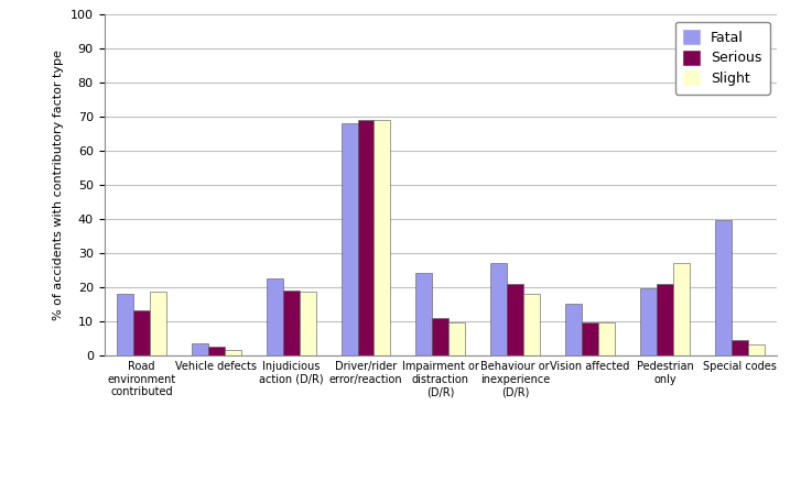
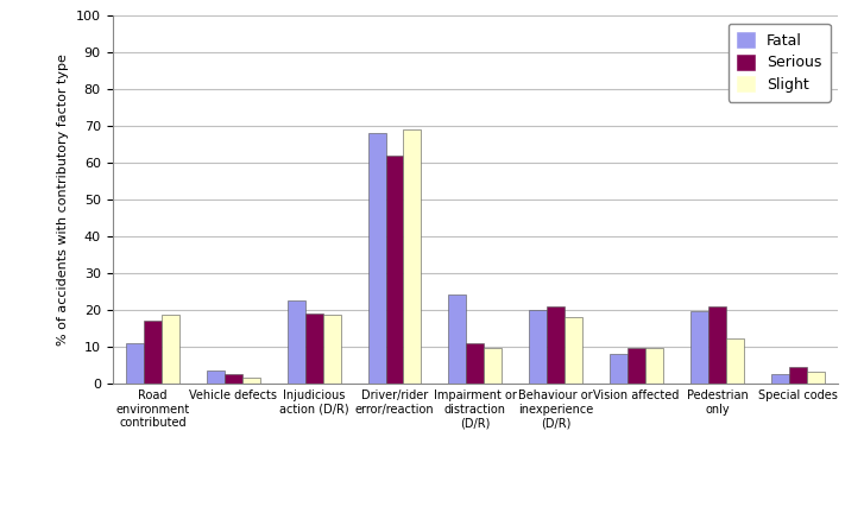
Fatal/Road environment contributed: 18.0 -> 11.0
Serious/Road environment contributed: 13.0 -> 17.0
Serious/Driver/rider error/reaction: 69.0 -> 62.0
Fatal/Behaviour or inexperience (D/R): 27.0 -> 20.0
Fatal/Vision affected: 15.0 -> 8.0
Slight/Pedestrian only: 27.0 -> 12.0
Fatal/Special codes: 39.5 -> 2.5
